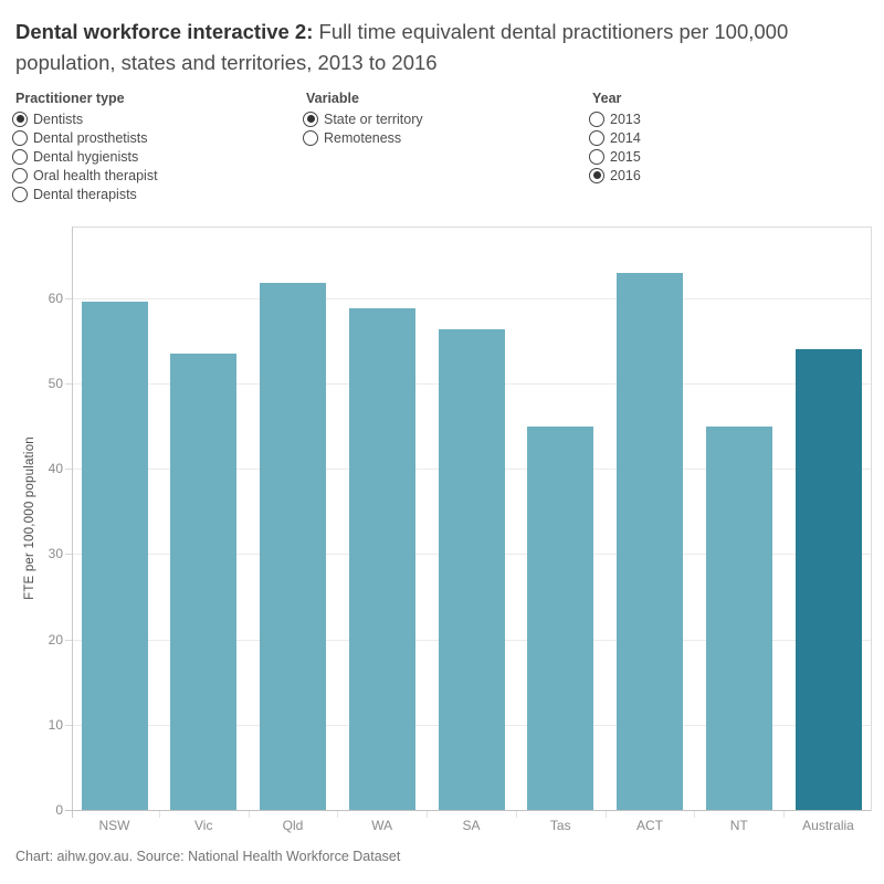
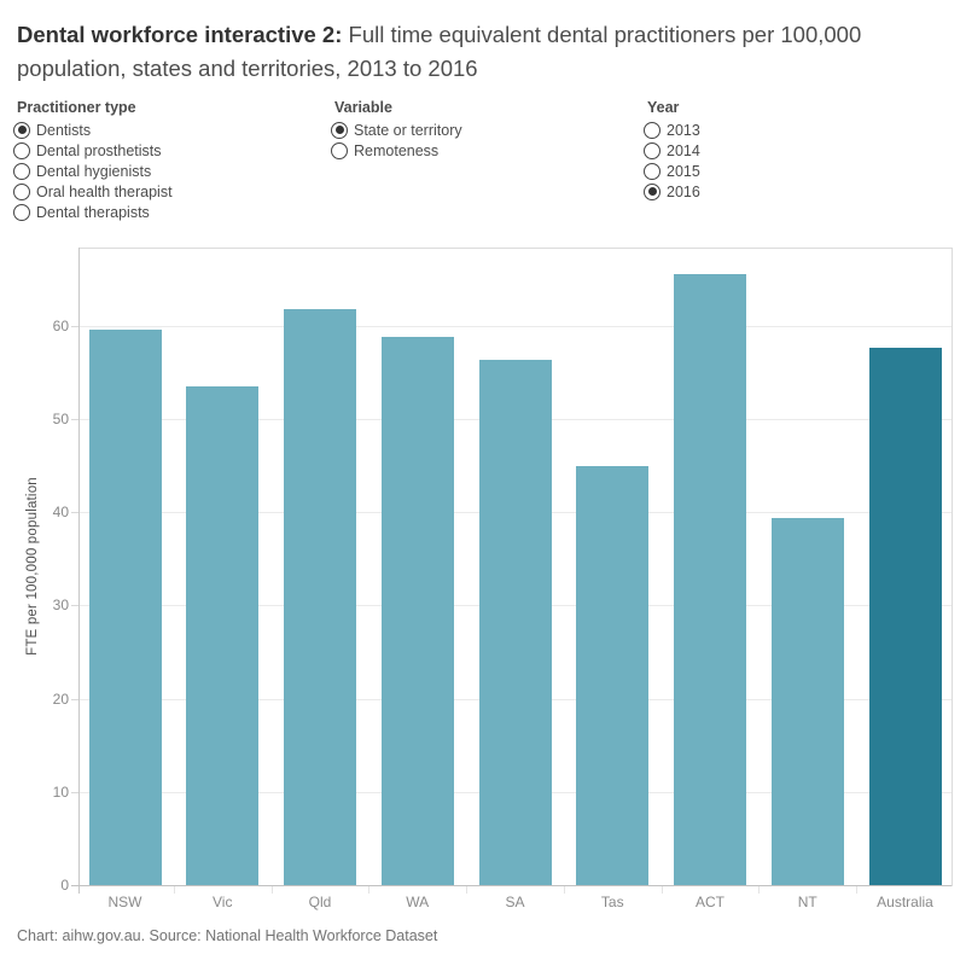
ACT: 63 -> 66
NT: 45 -> 39
Australia: 54 -> 58
